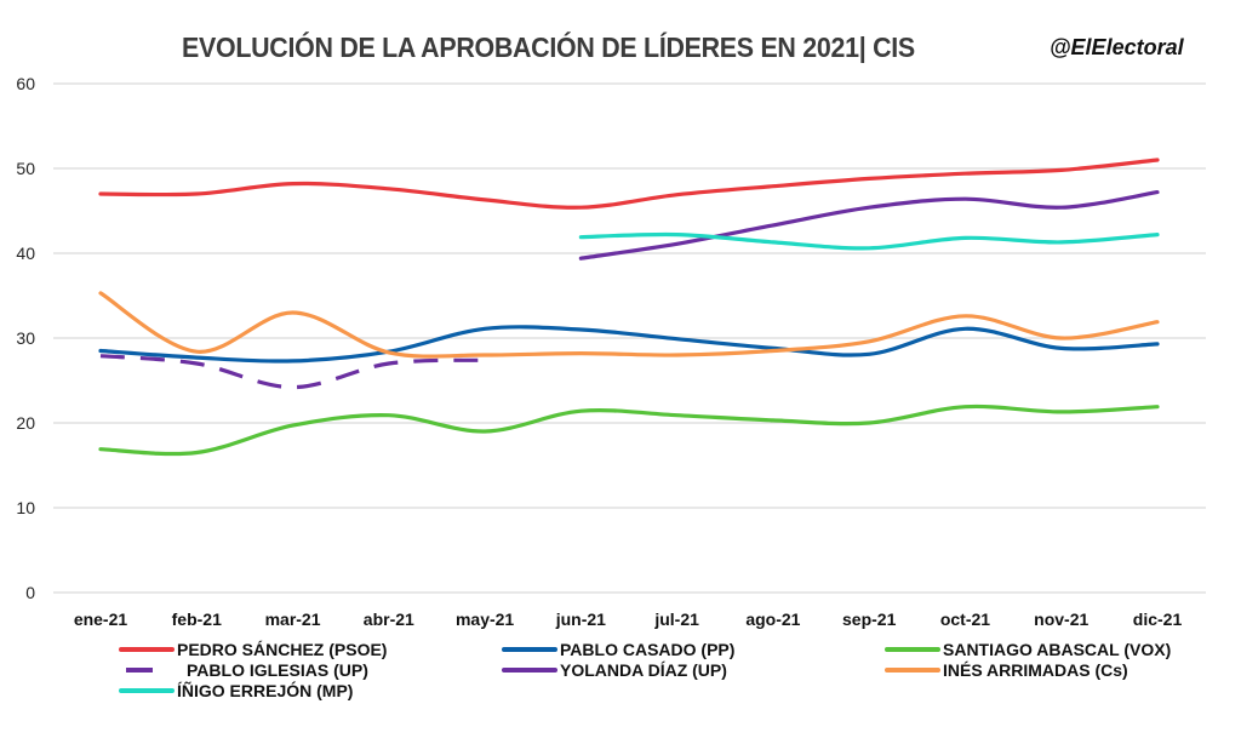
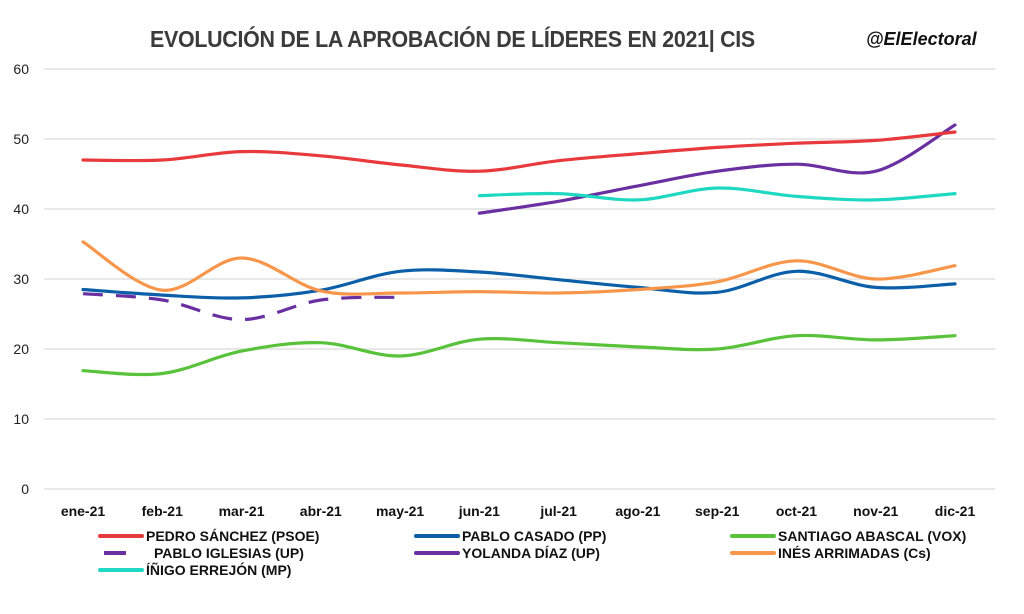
ÍÑIGO ERREJÓN (MP)/sep-21: 41 -> 43
YOLANDA DÍAZ (UP)/dic-21: 47 -> 52
